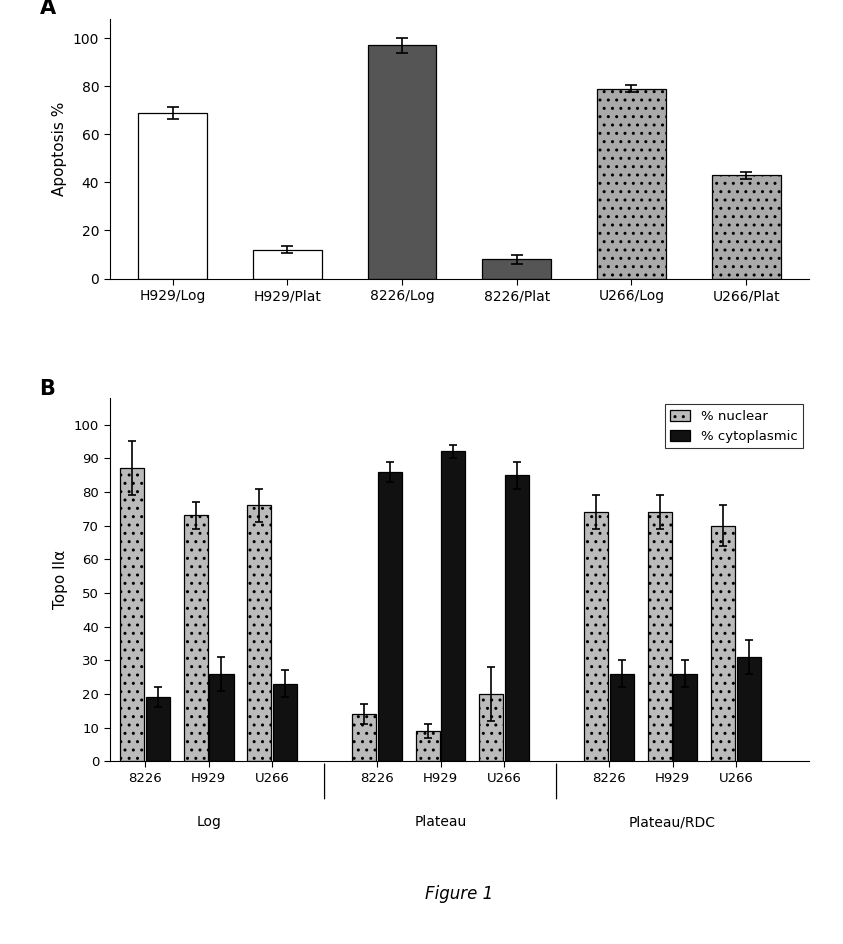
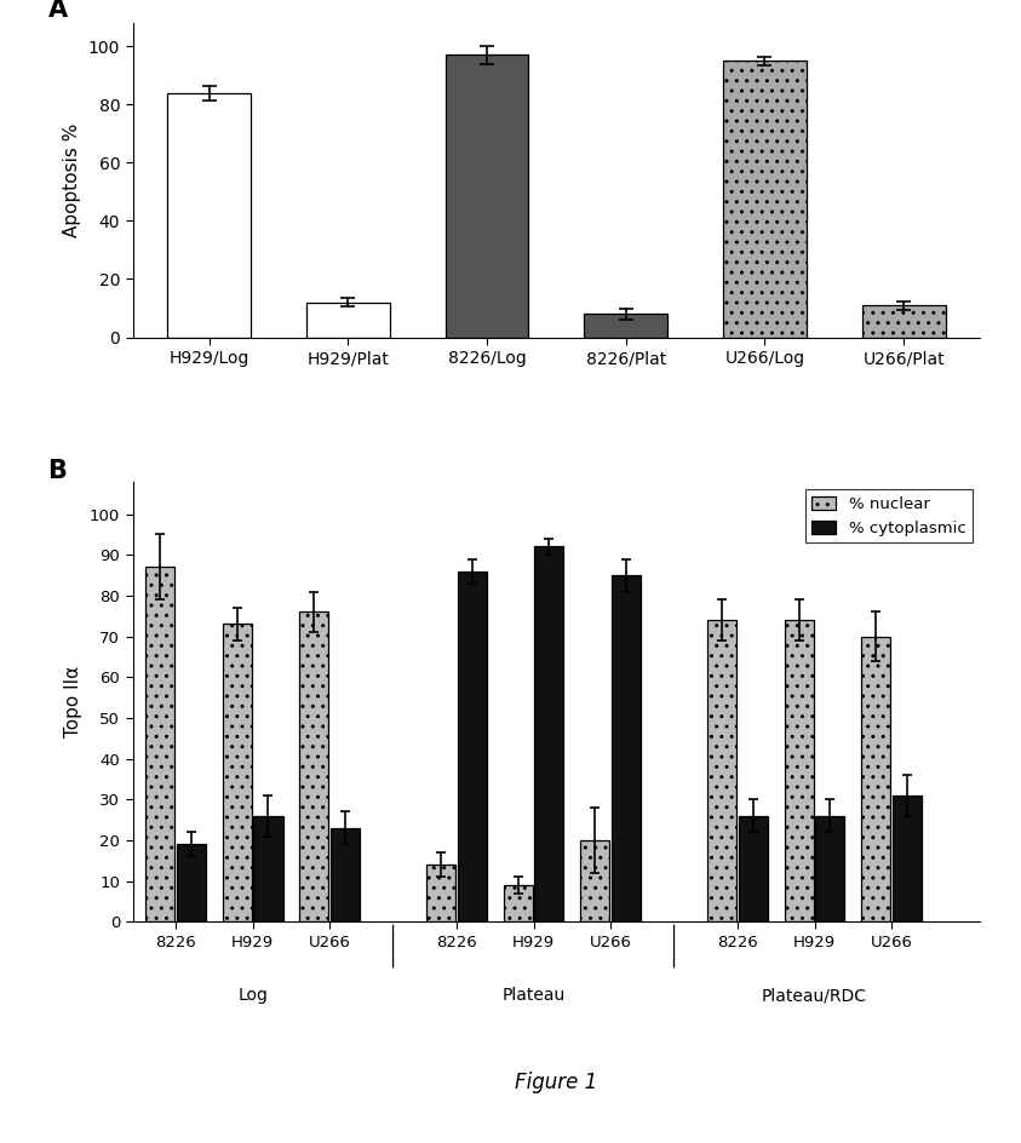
H929/Log: 69 -> 84
U266/Log: 79 -> 95
U266/Plat: 43 -> 11
